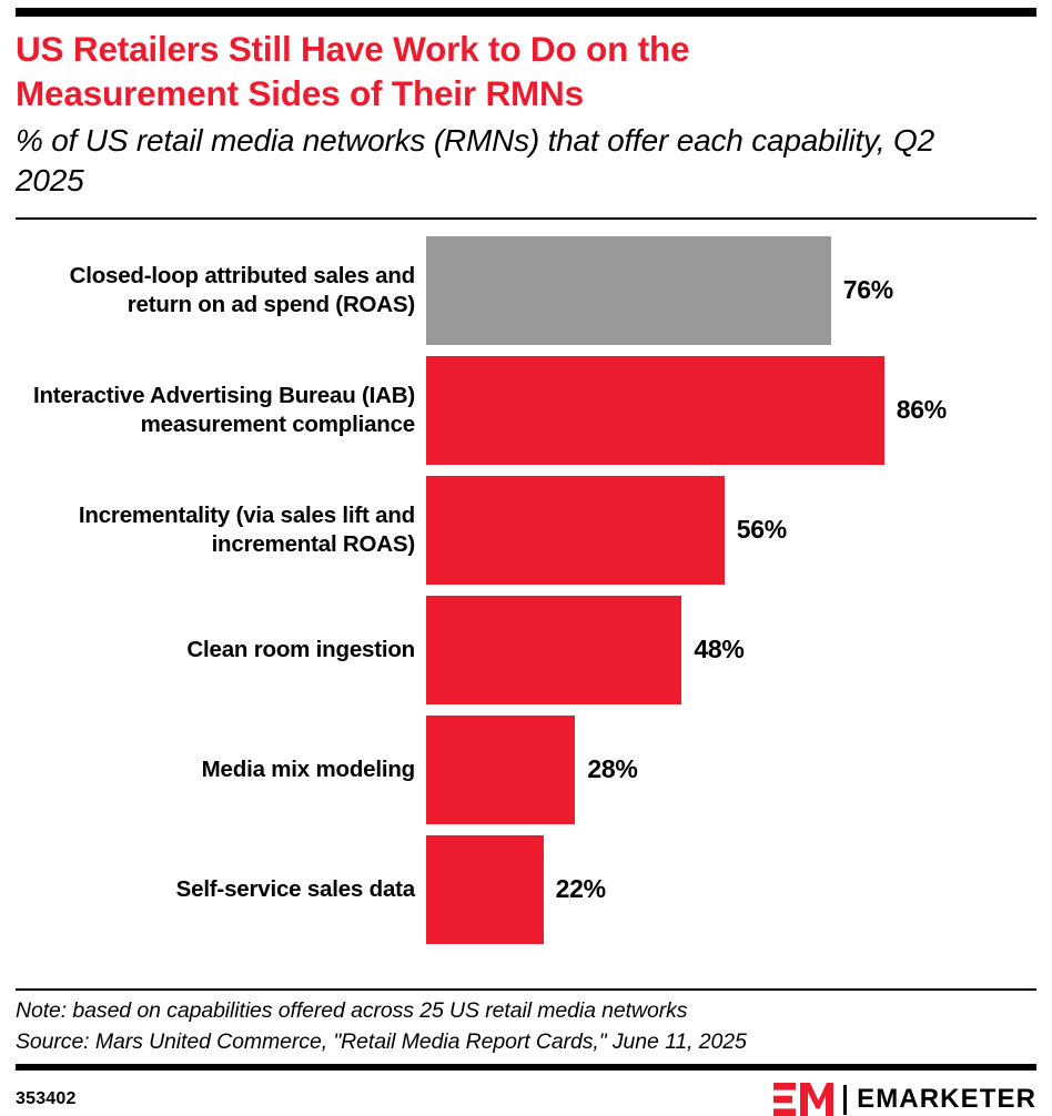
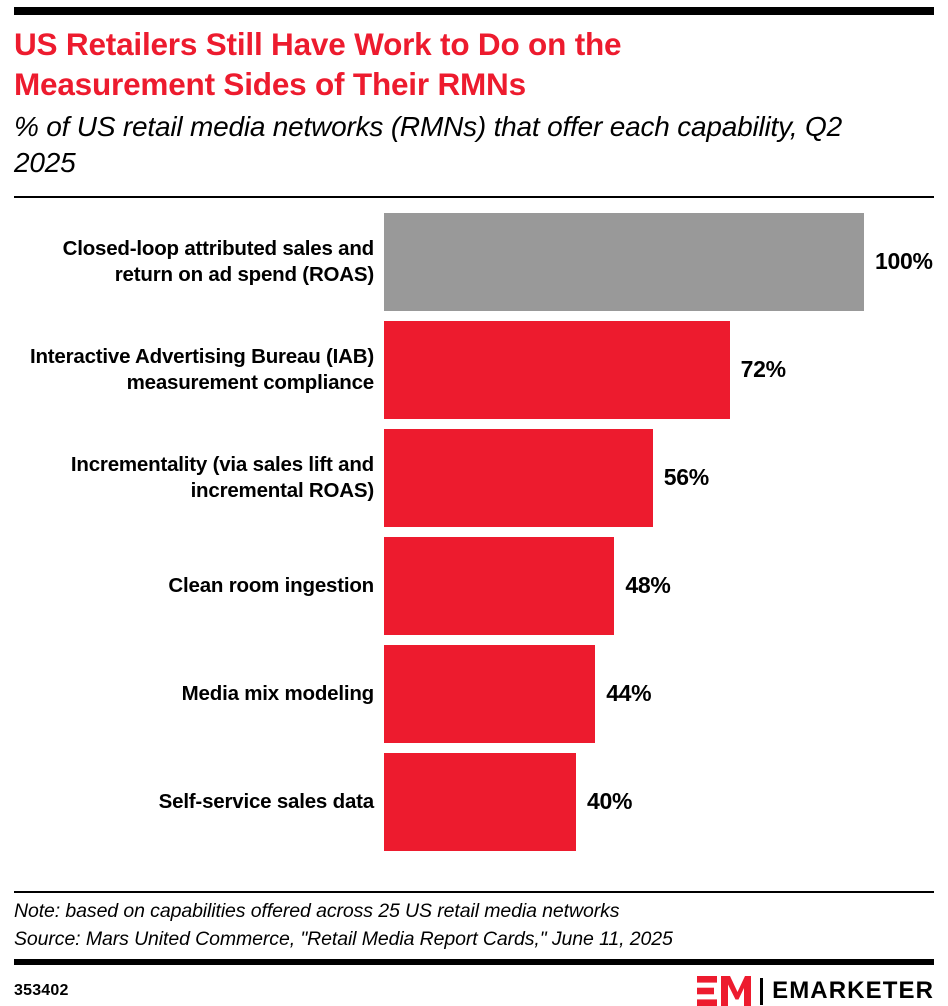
Closed-loop attributed sales and return on ad spend (ROAS): 76% -> 100%
Interactive Advertising Bureau (IAB) measurement compliance: 86% -> 72%
Media mix modeling: 28% -> 44%
Self-service sales data: 22% -> 40%
